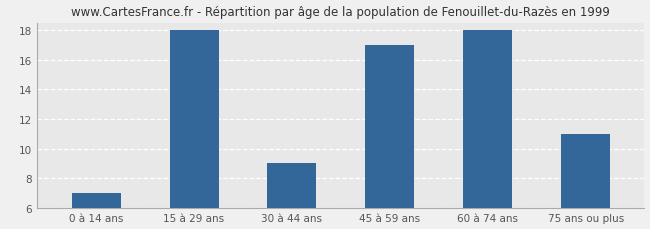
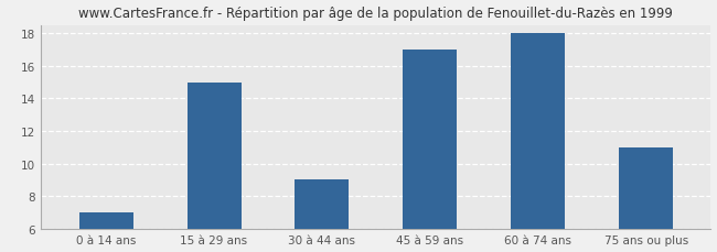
15 à 29 ans: 18 -> 15
